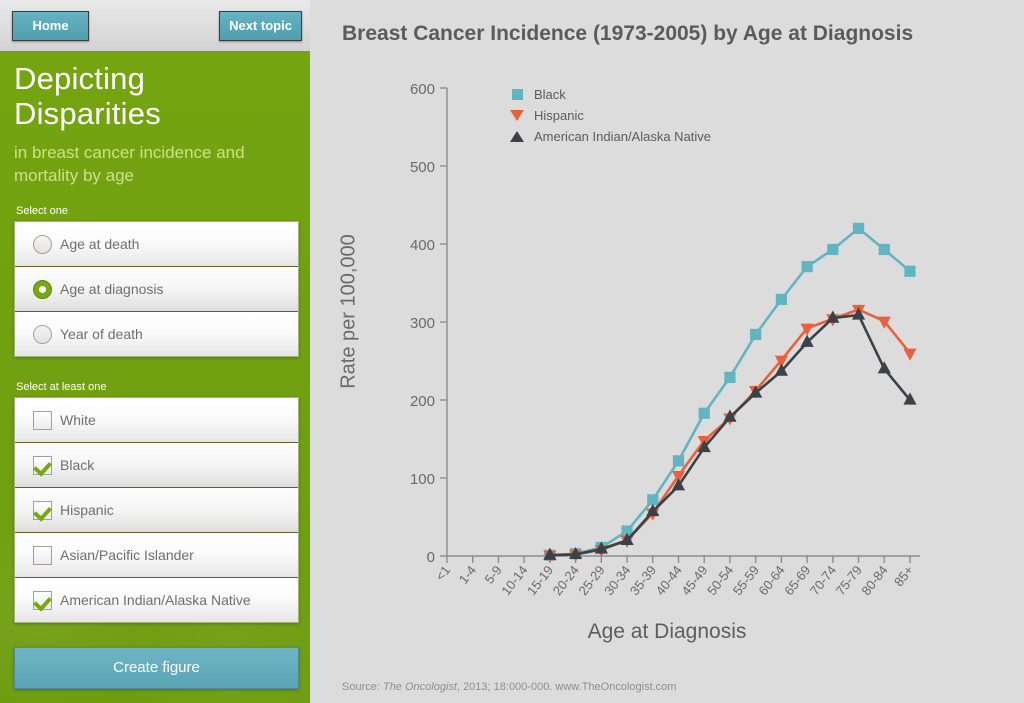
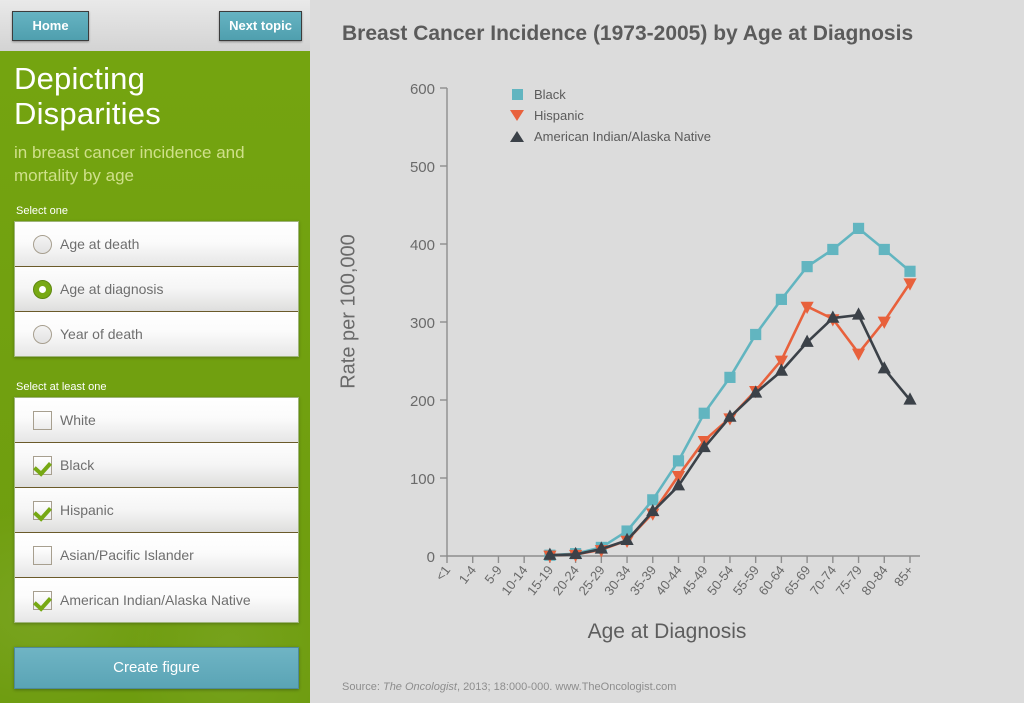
Hispanic/65-69: 290 -> 320
Hispanic/75-79: 320 -> 260
Hispanic/85+: 260 -> 350
